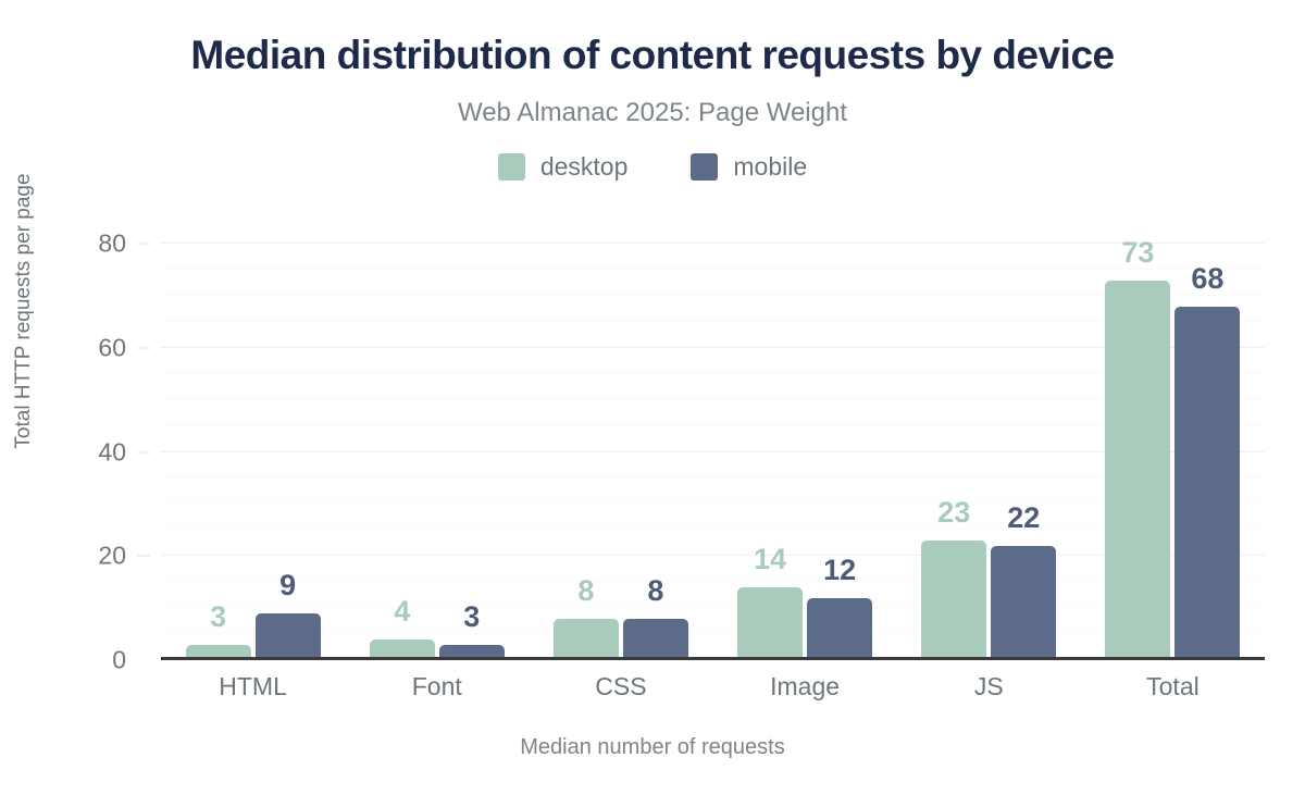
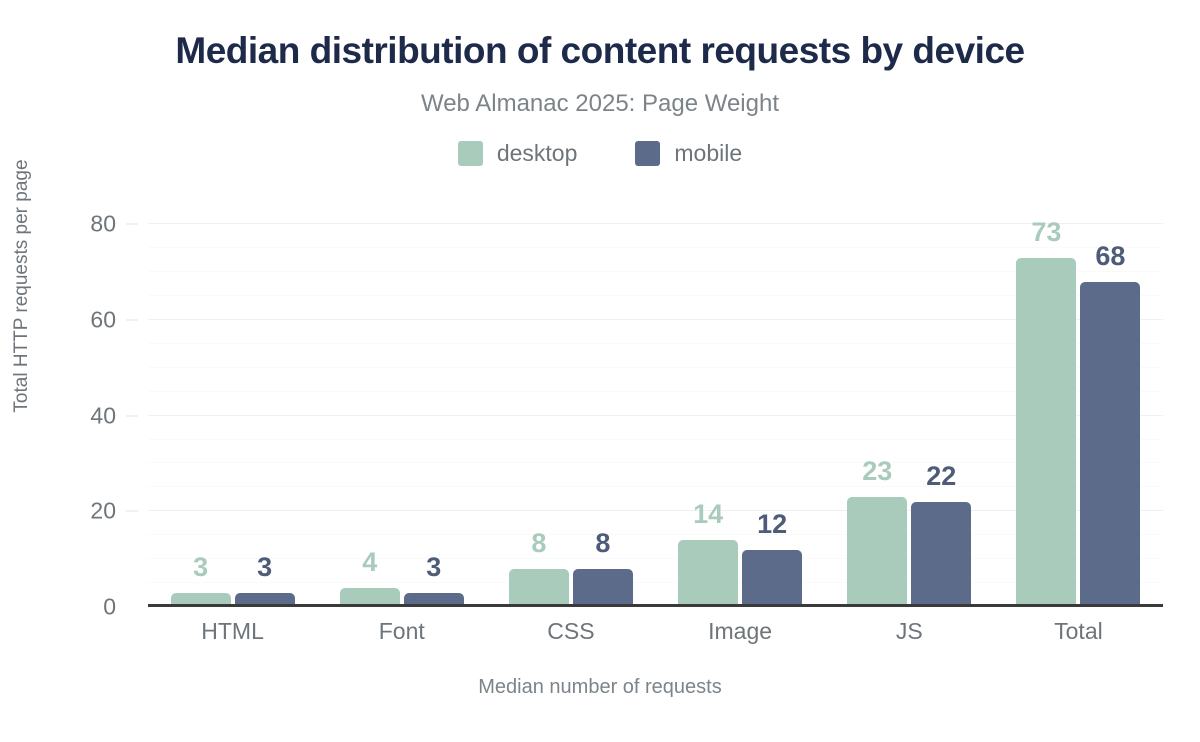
mobile/HTML: 9 -> 3
